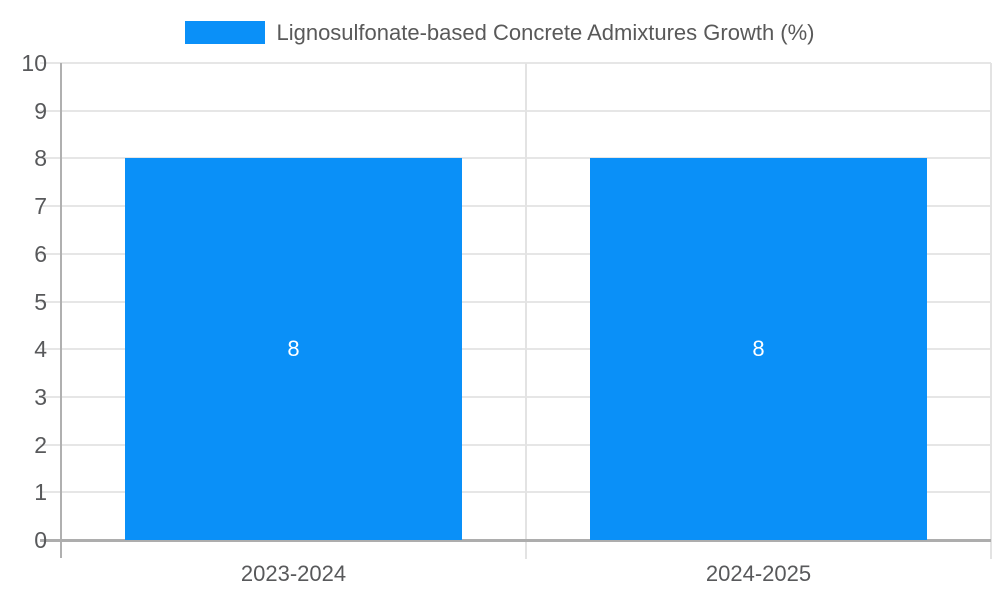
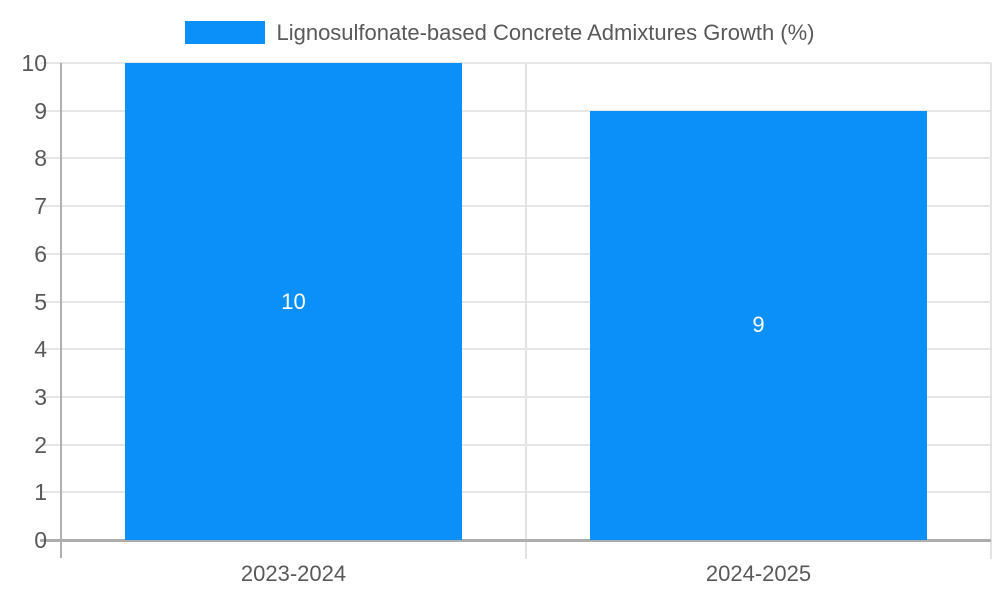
2023-2024: 8 -> 10
2024-2025: 8 -> 9
